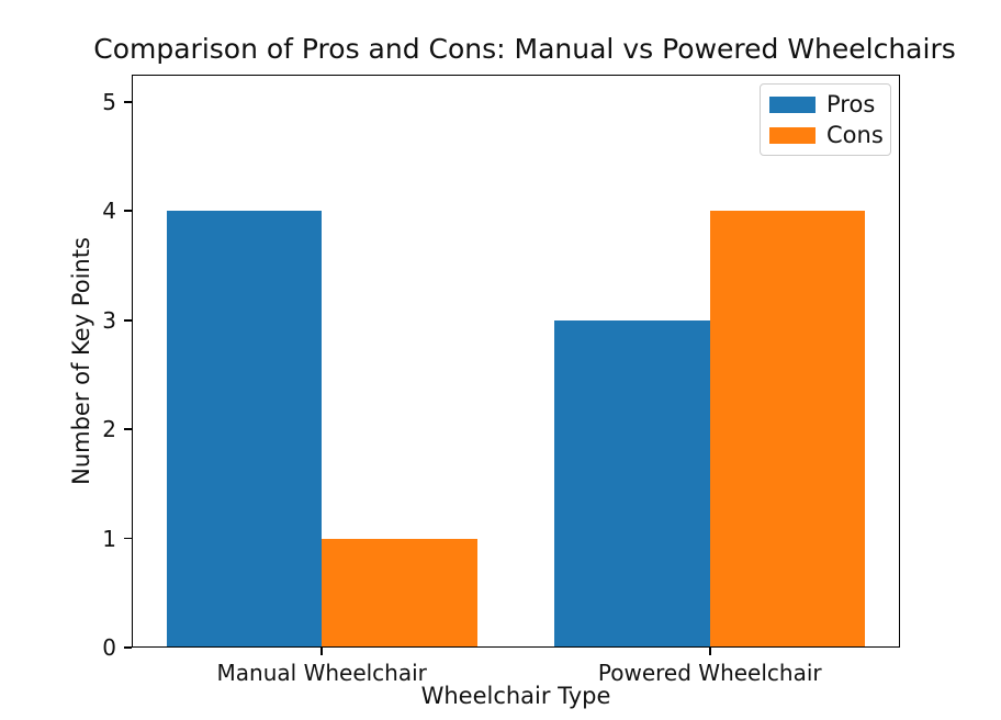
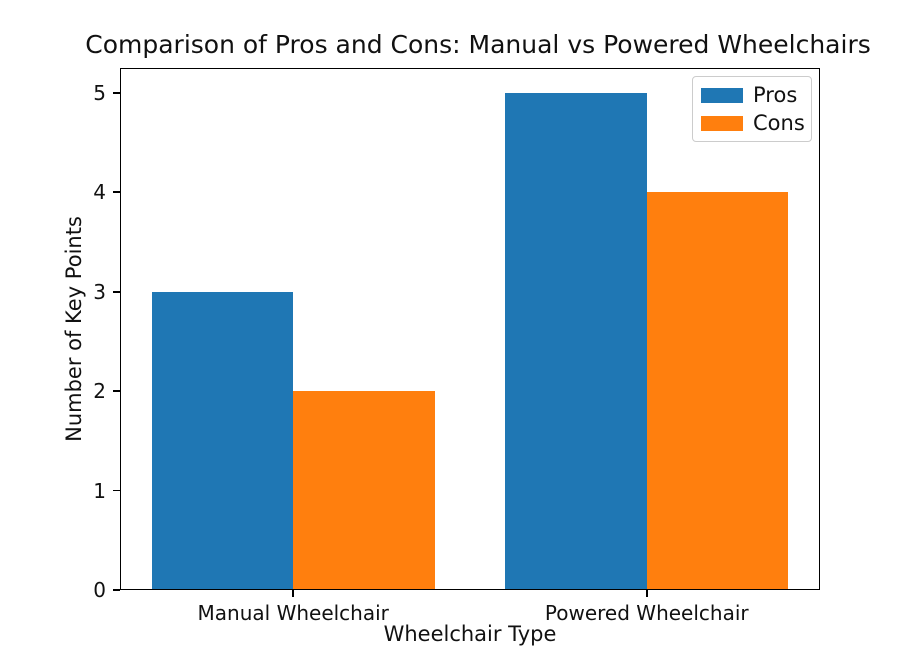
Pros/Manual Wheelchair: 4 -> 3
Cons/Manual Wheelchair: 1 -> 2
Pros/Powered Wheelchair: 3 -> 5
